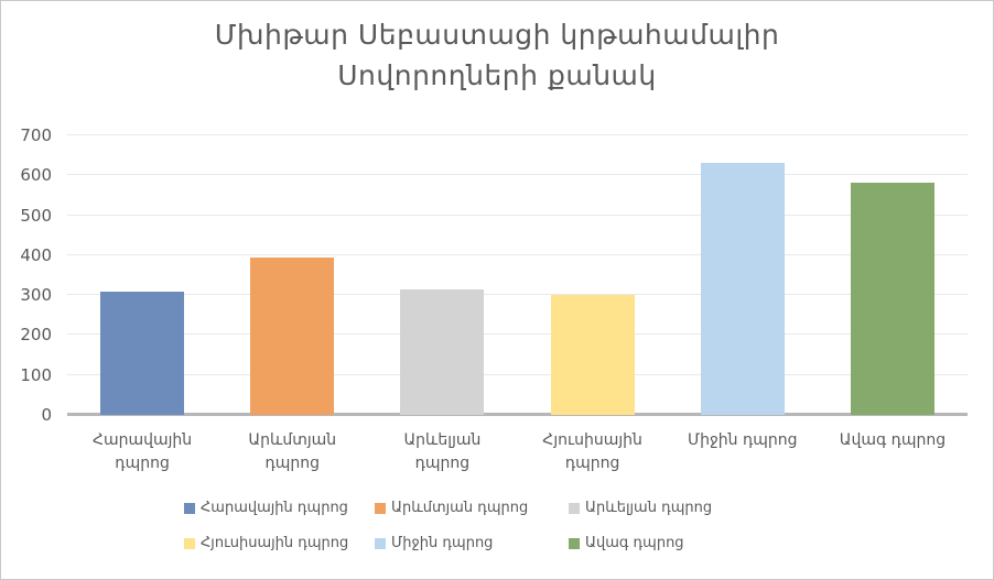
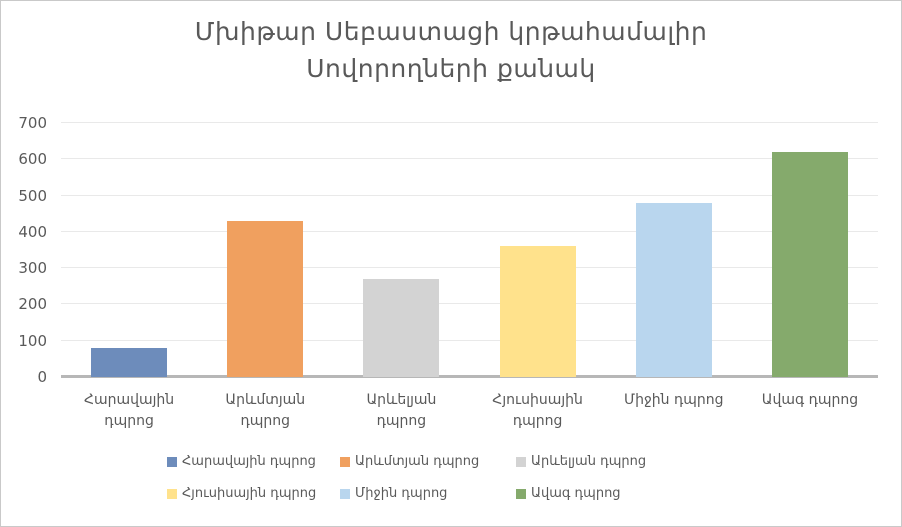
Հարավային դպրոց: 310 -> 80
Արևմտյան դպրոց: 400 -> 430
Արևելյան դպրոց: 310 -> 270
Հյուսիսային դպրոց: 300 -> 360
Միջին դպրոց: 630 -> 480
Ավագ դպրոց: 580 -> 620
